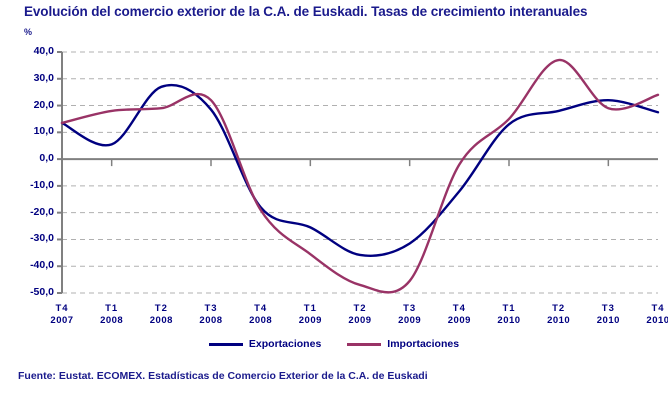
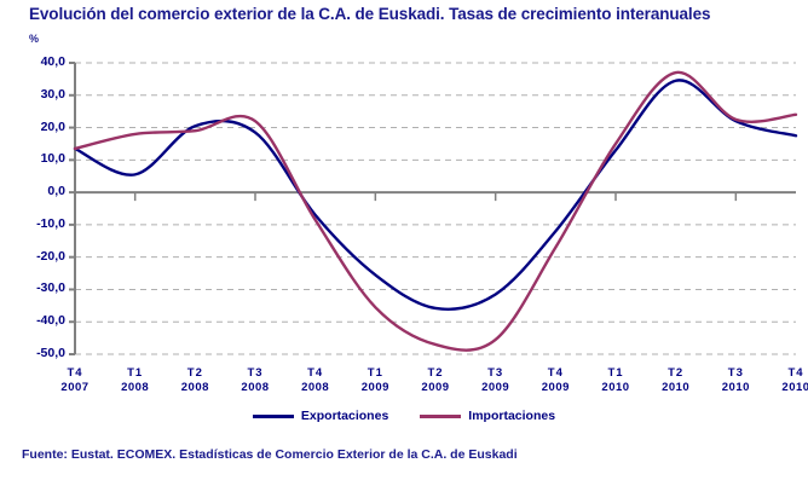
Exportaciones/T2 2008: 27 -> 20
Exportaciones/T4 2008: -18 -> -7
Importaciones/T4 2008: -19 -> -8
Importaciones/T4 2009: -2 -> -17
Exportaciones/T2 2010: 18 -> 34
Importaciones/T3 2010: 19 -> 22
